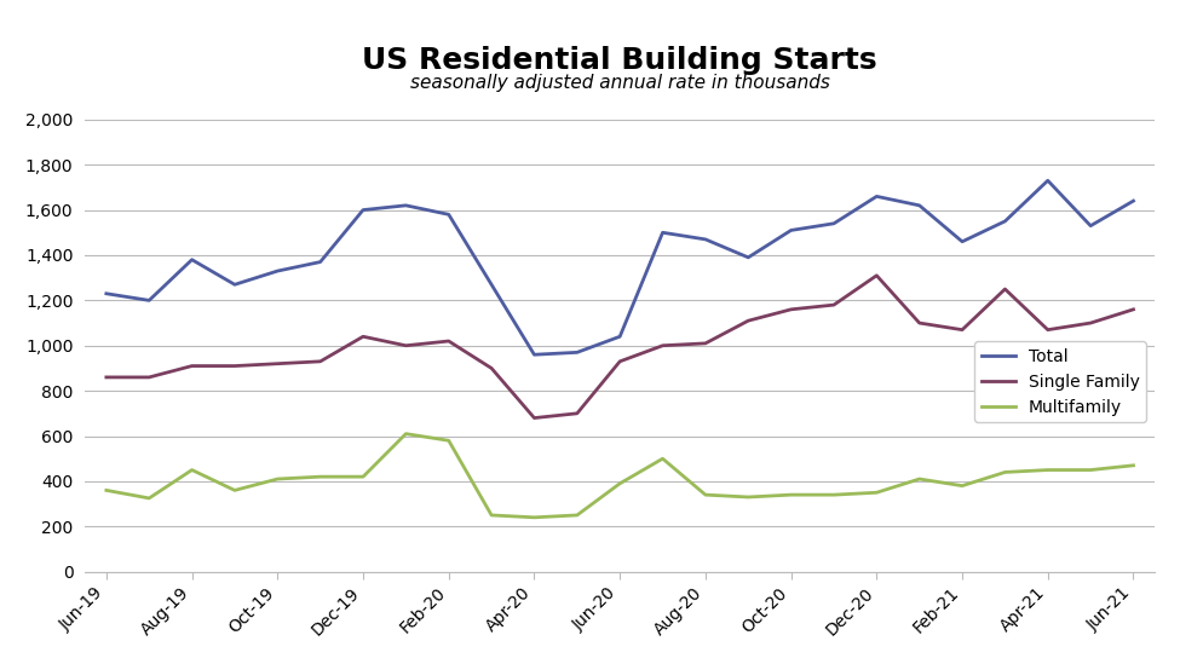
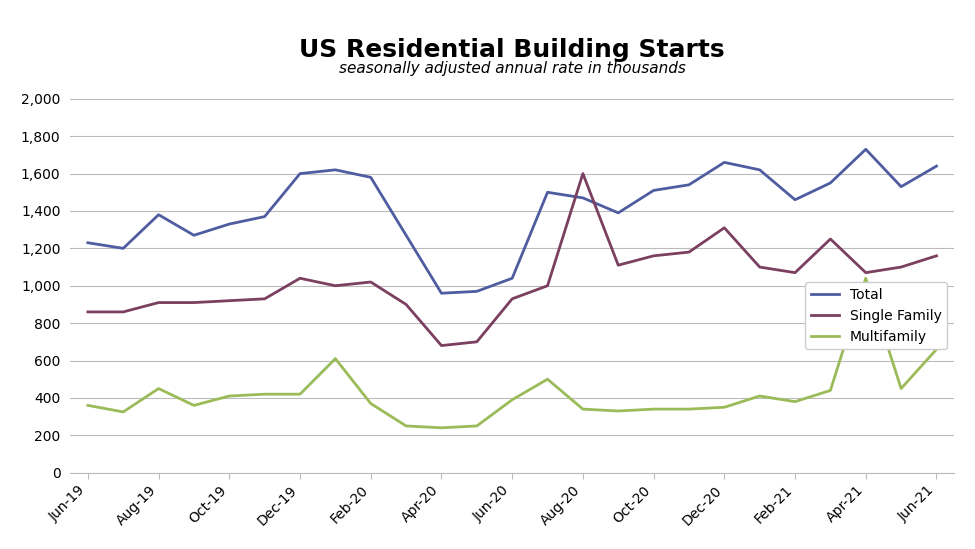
Multifamily/Feb-20: 580 -> 370
Single Family/Aug-20: 1,010 -> 1,600
Multifamily/Apr-21: 450 -> 1,040
Multifamily/Jun-21: 470 -> 660
